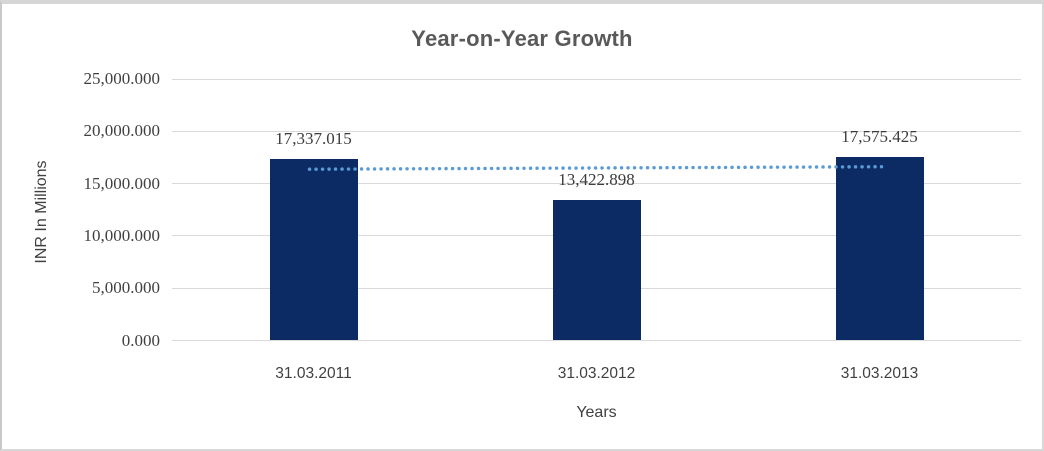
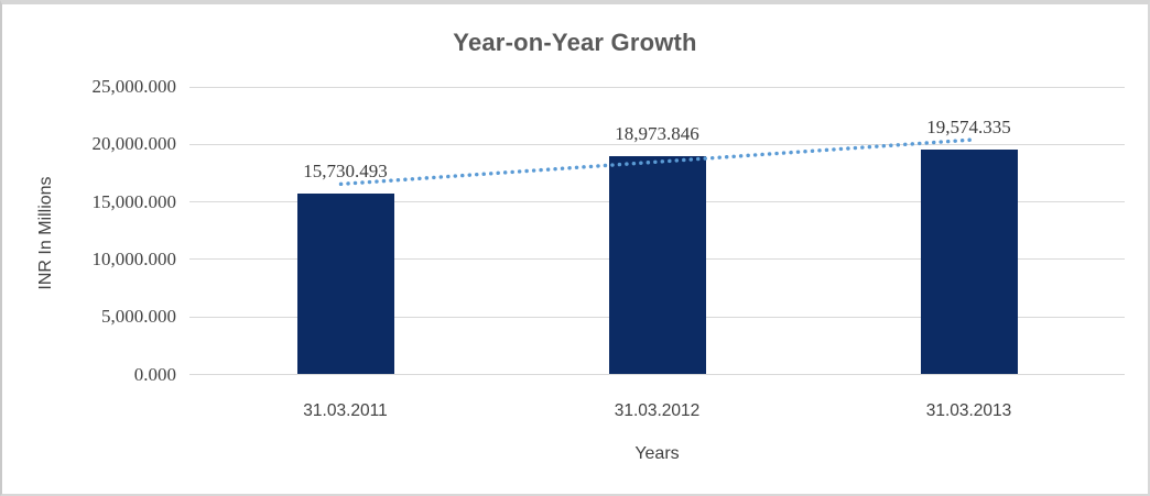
31.03.2011: 17,337.015 -> 15,730.493
31.03.2012: 13,422.898 -> 18,973.846
31.03.2013: 17,575.425 -> 19,574.335
